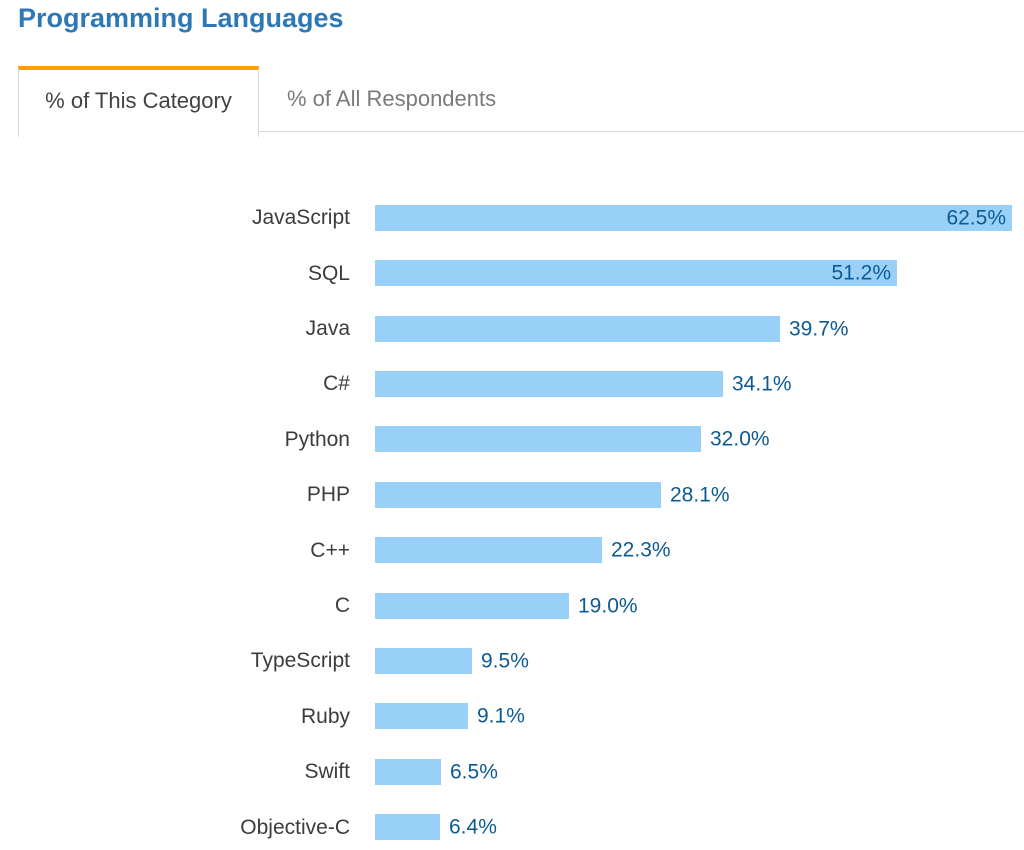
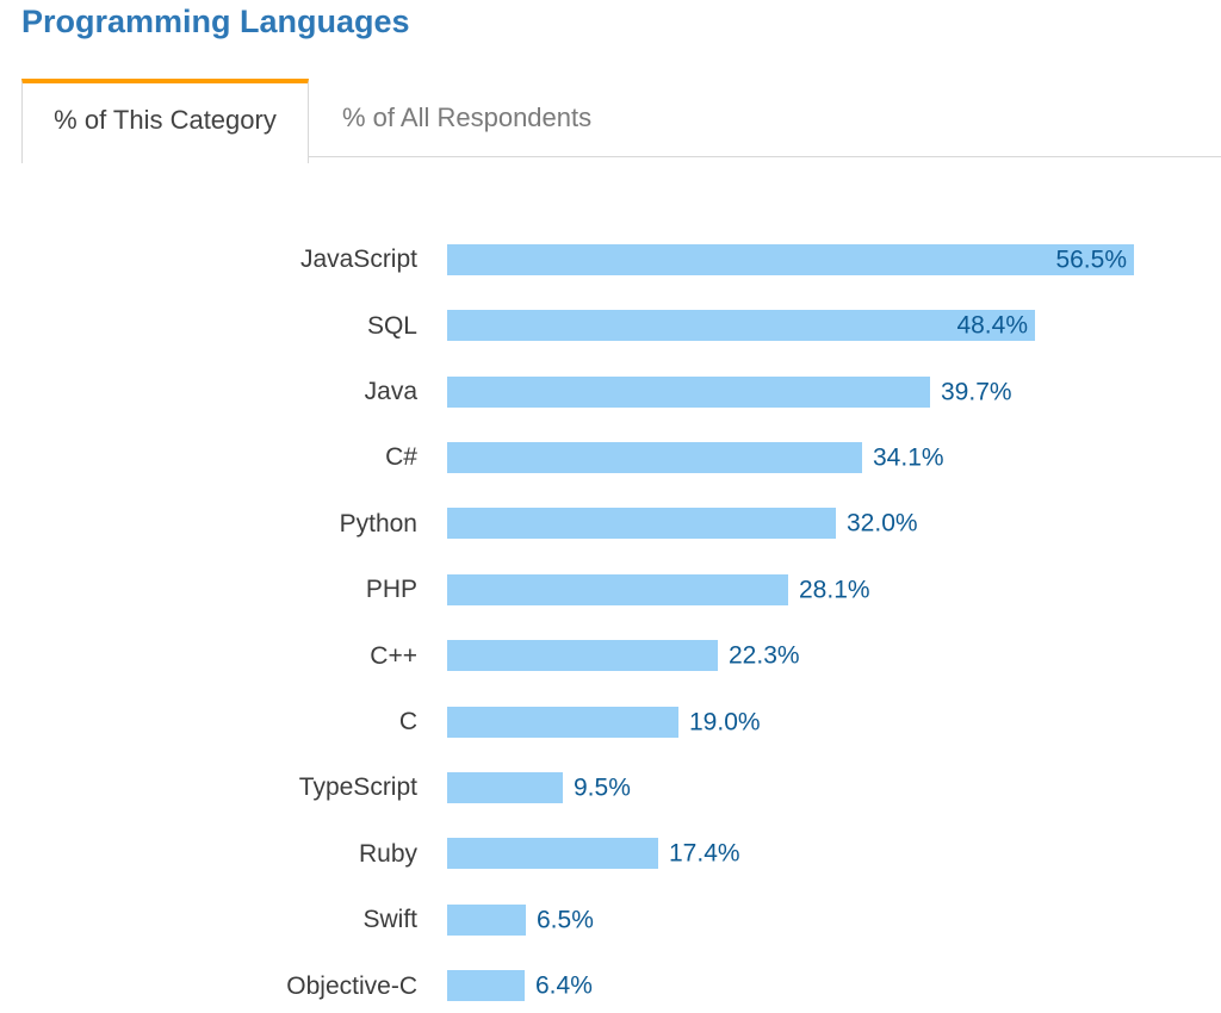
JavaScript: 62.5% -> 56.5%
SQL: 51.2% -> 48.4%
Ruby: 9.1% -> 17.4%
